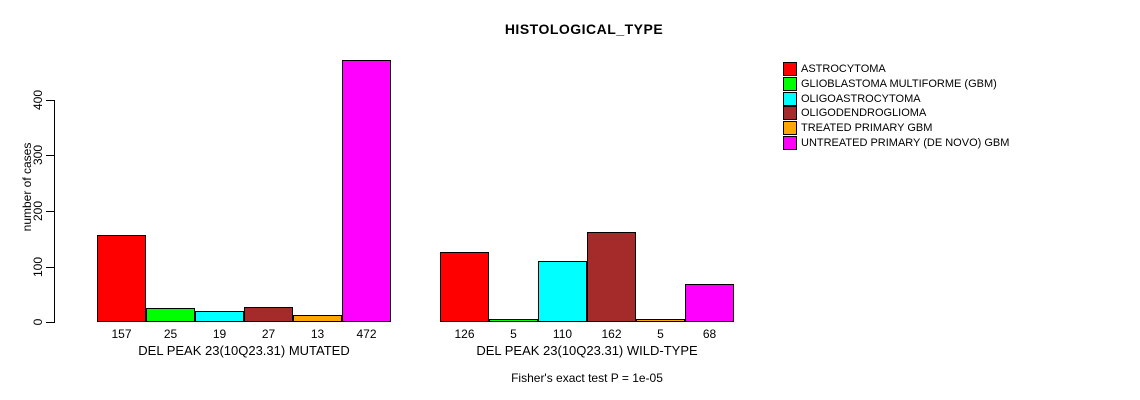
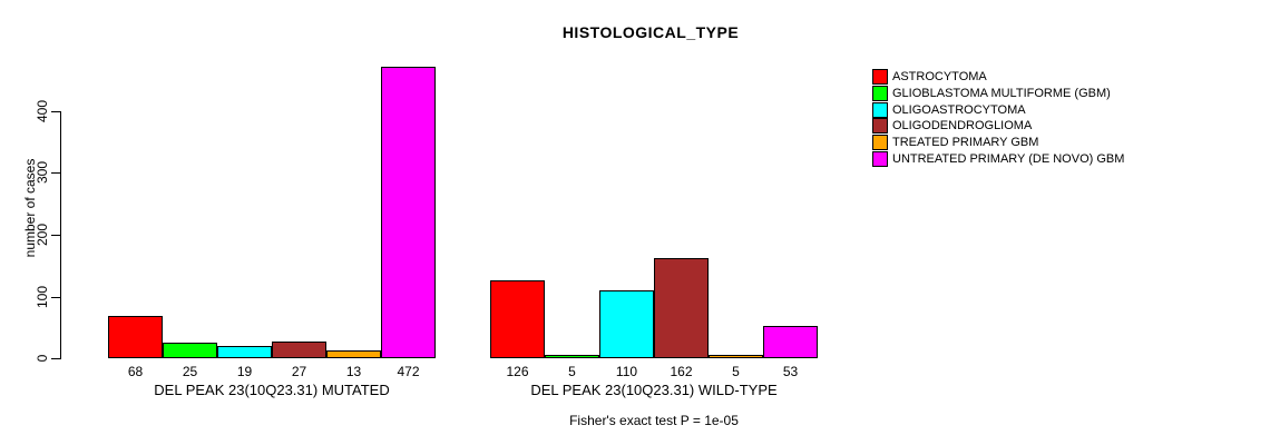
ASTROCYTOMA/DEL PEAK 23(10Q23.31) MUTATED: 157 -> 68
UNTREATED PRIMARY (DE NOVO) GBM/DEL PEAK 23(10Q23.31) WILD-TYPE: 68 -> 53
